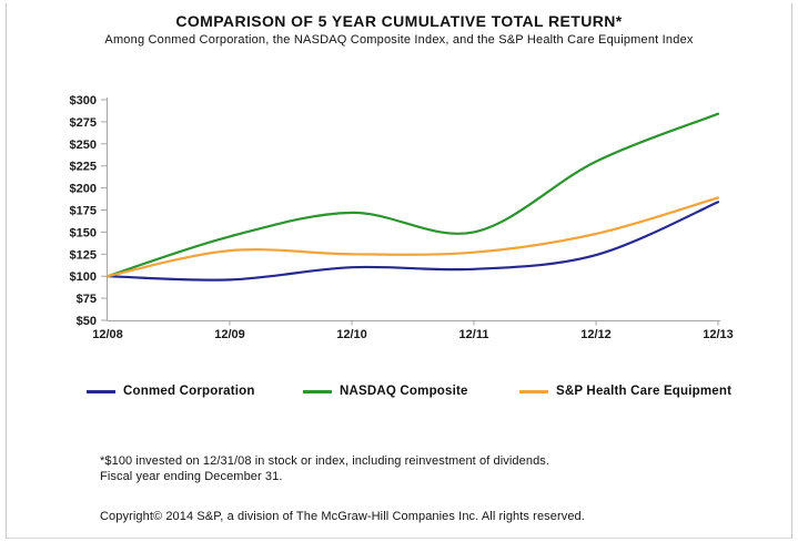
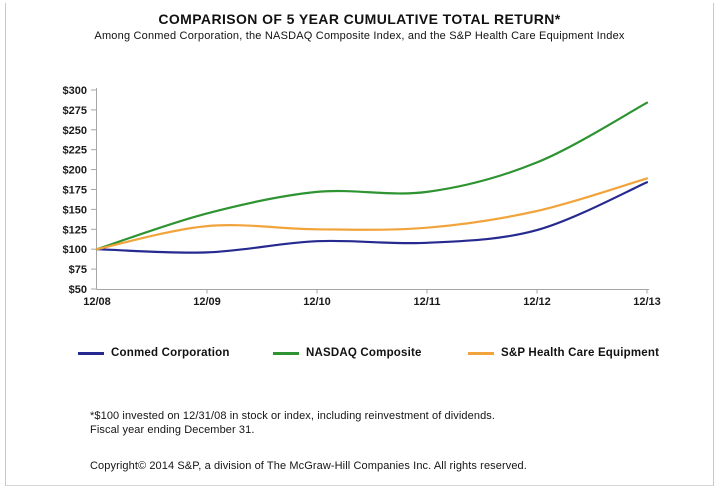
NASDAQ Composite/12/11: $150 -> $170
NASDAQ Composite/12/12: $230 -> $210
